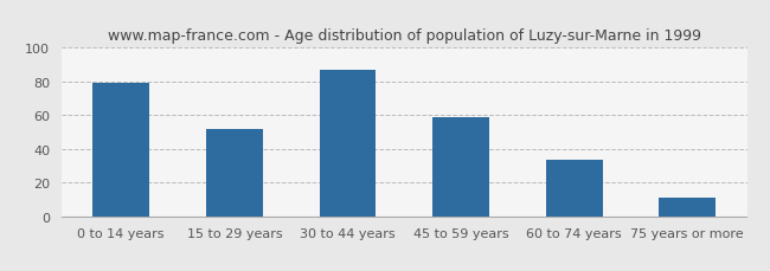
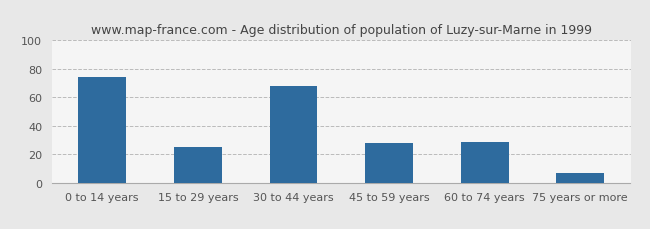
0 to 14 years: 79 -> 74
15 to 29 years: 52 -> 25
30 to 44 years: 87 -> 68
45 to 59 years: 59 -> 28
60 to 74 years: 34 -> 29
75 years or more: 11 -> 7
